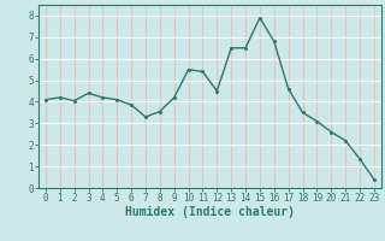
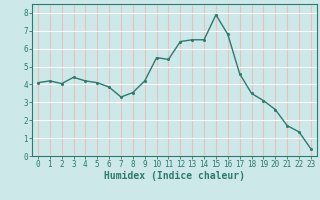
12: 4.5 -> 6.4
21: 2.2 -> 1.7
